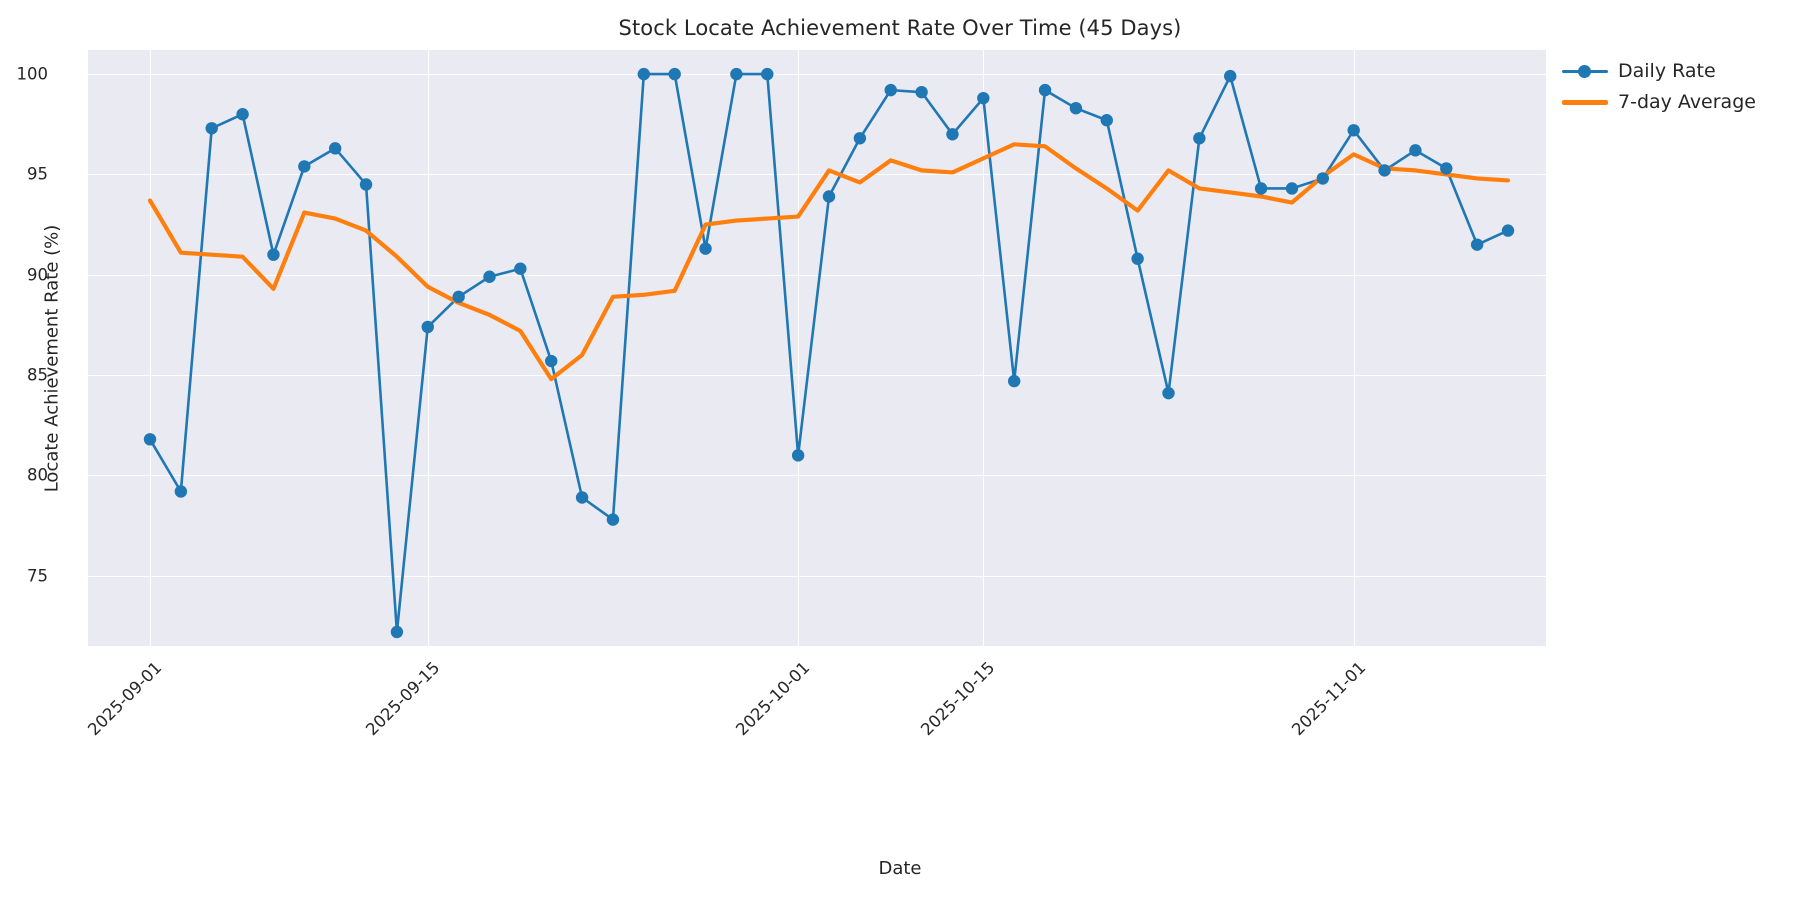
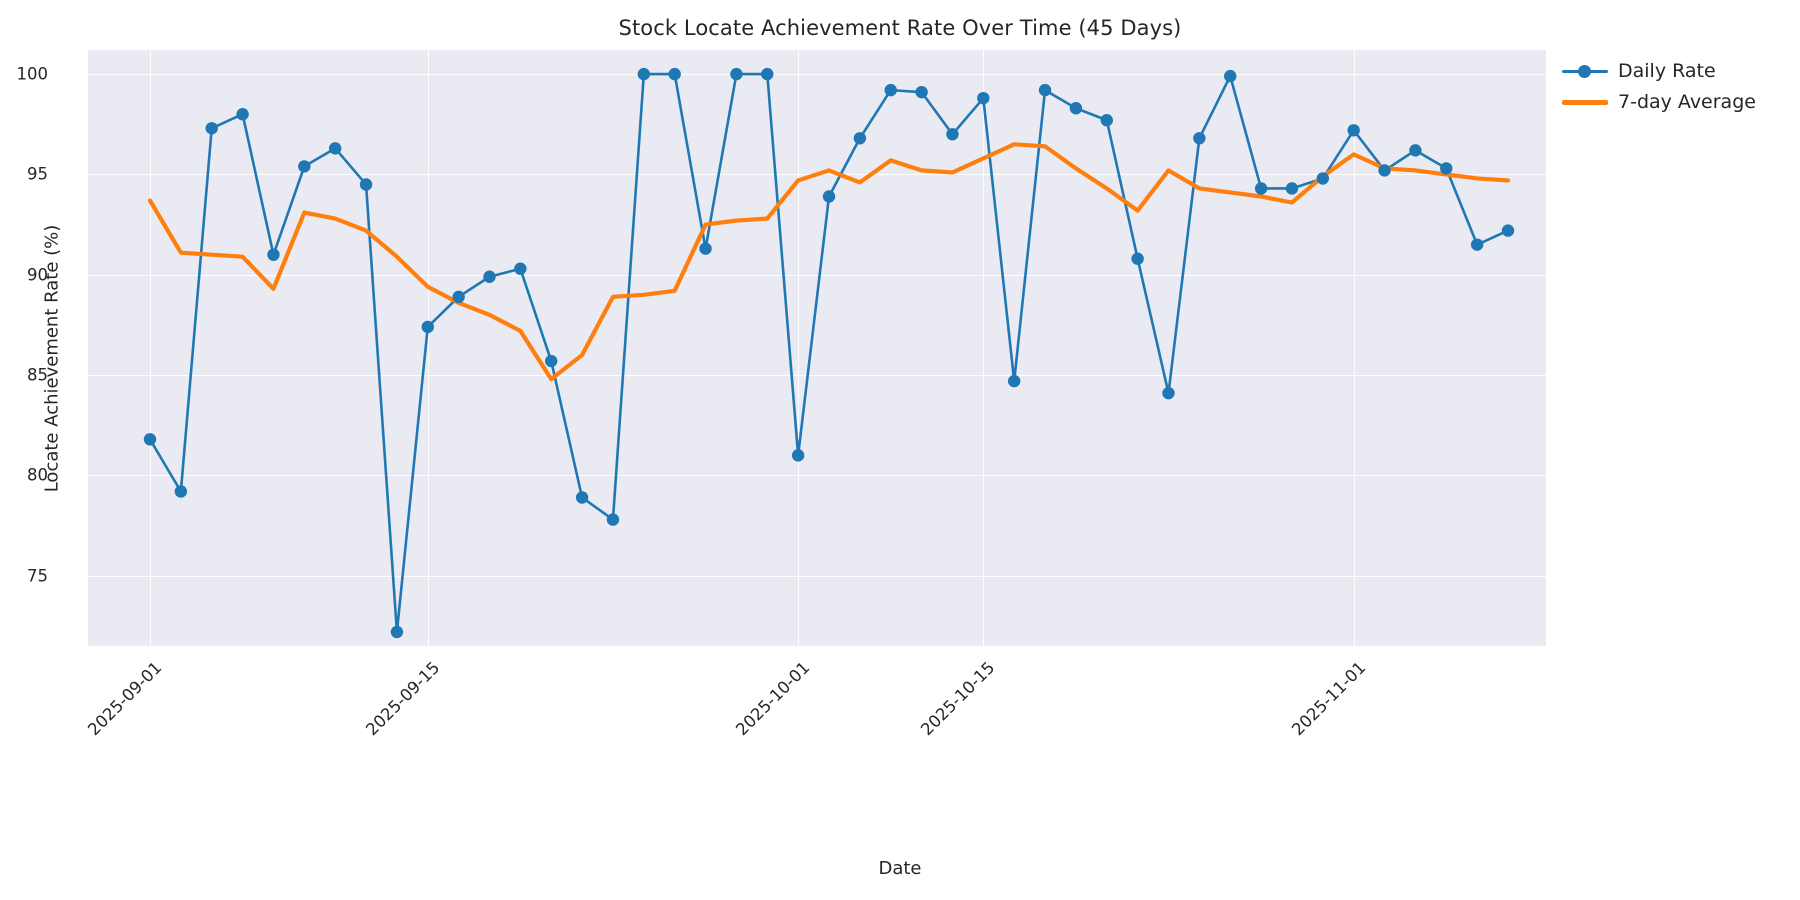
7-day Average/2025-10-01: 92.9 -> 94.7
